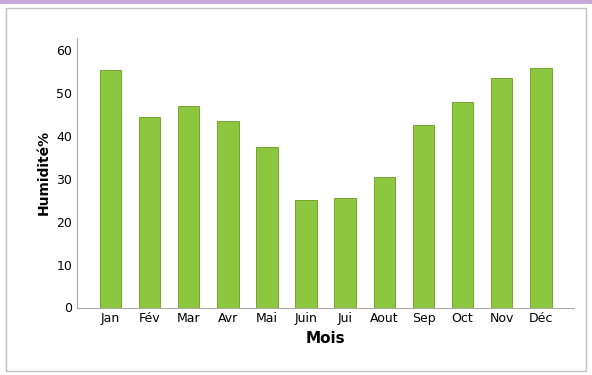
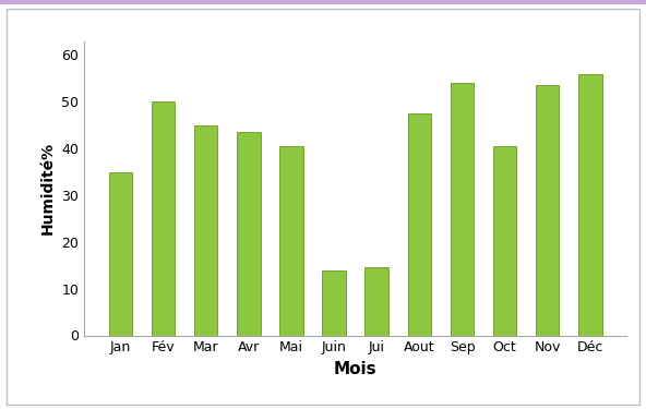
Jan: 55.5 -> 35.0
Fév: 44.5 -> 50.0
Mar: 47.0 -> 45.0
Mai: 37.5 -> 40.5
Juin: 25.0 -> 14.0
Jui: 25.5 -> 14.5
Aout: 30.5 -> 47.5
Sep: 42.5 -> 54.0
Oct: 48.0 -> 40.5
